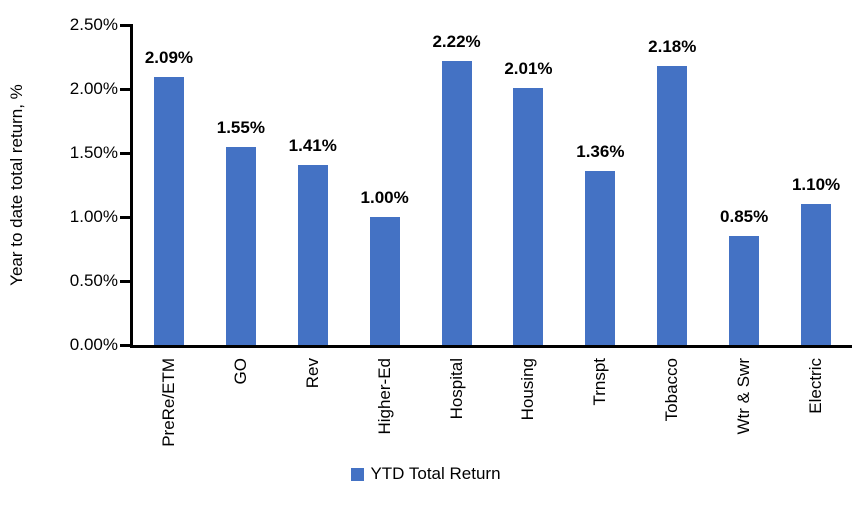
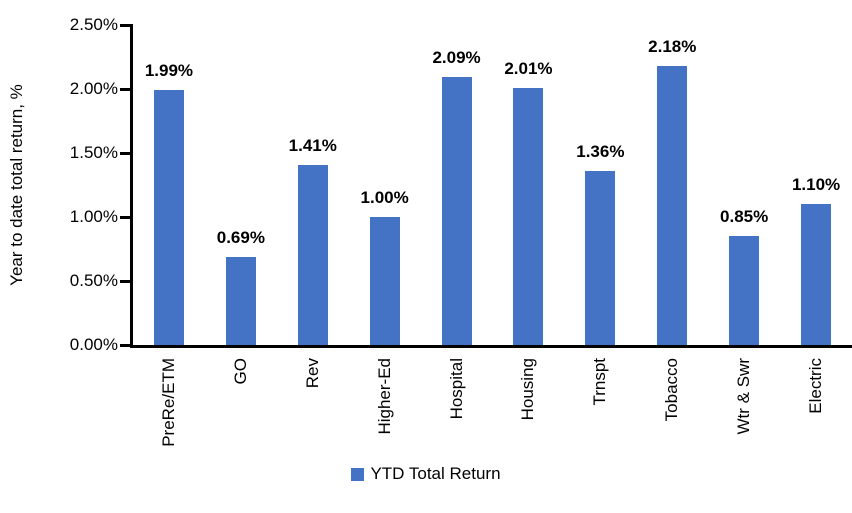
PreRe/ETM: 2.09% -> 1.99%
GO: 1.55% -> 0.69%
Hospital: 2.22% -> 2.09%
